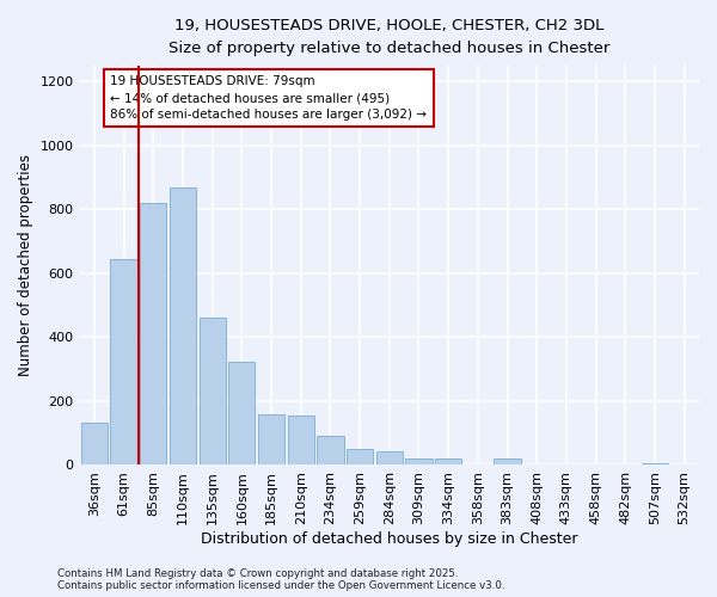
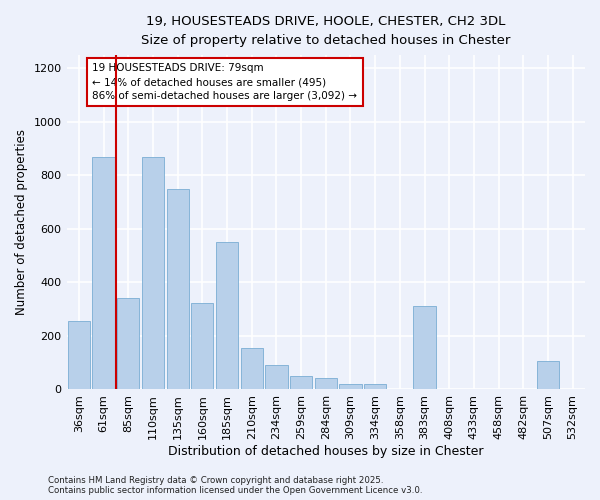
36sqm: 130 -> 255
61sqm: 645 -> 870
85sqm: 820 -> 340
135sqm: 460 -> 750
185sqm: 158 -> 550
383sqm: 20 -> 310
507sqm: 5 -> 105
